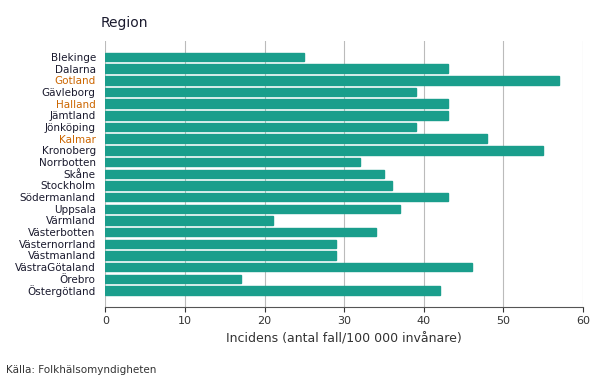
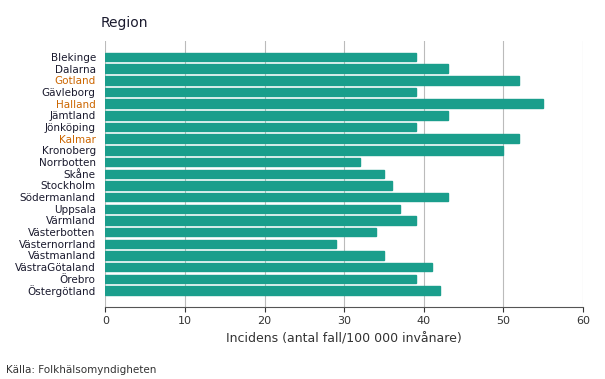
Blekinge: 25 -> 39
Gotland: 57 -> 52
Halland: 43 -> 55
Kalmar: 48 -> 52
Kronoberg: 55 -> 50
Värmland: 21 -> 39
Västmanland: 29 -> 35
VästraGötaland: 46 -> 41
Örebro: 17 -> 39
